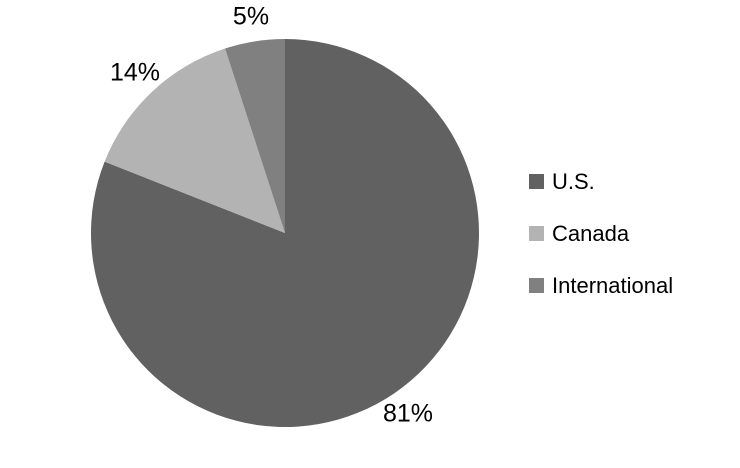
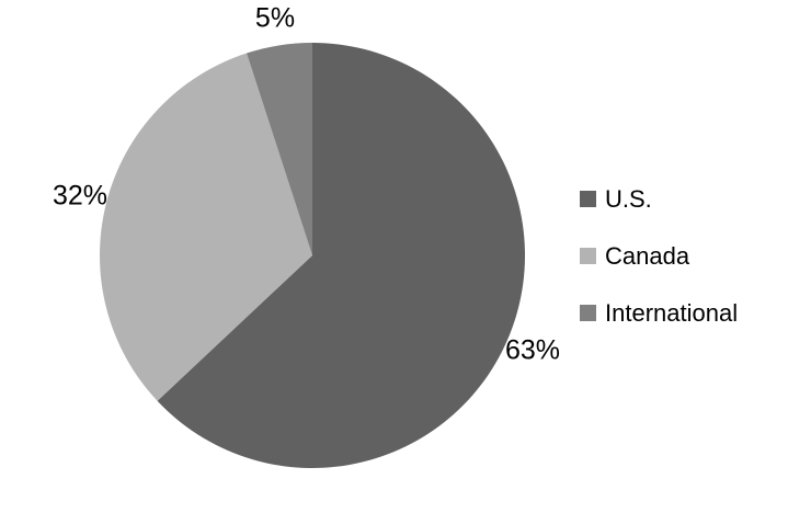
U.S.: 81% -> 63%
Canada: 14% -> 32%
